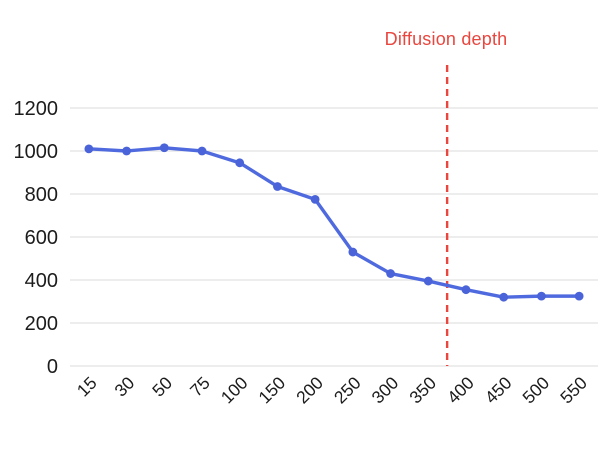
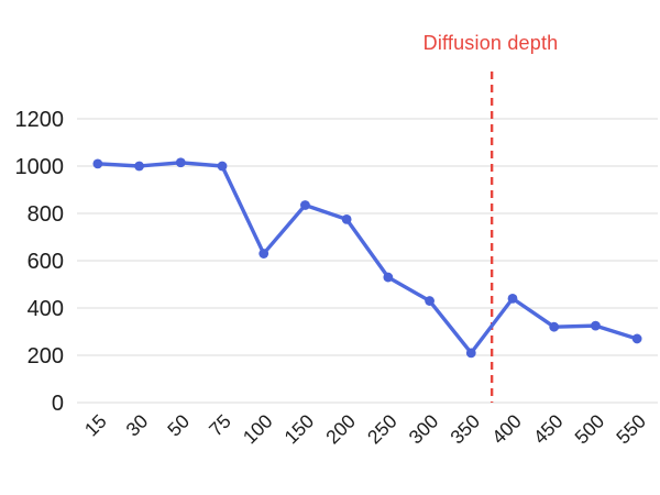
100: 940 -> 630
350: 400 -> 210
400: 360 -> 440
550: 320 -> 270
